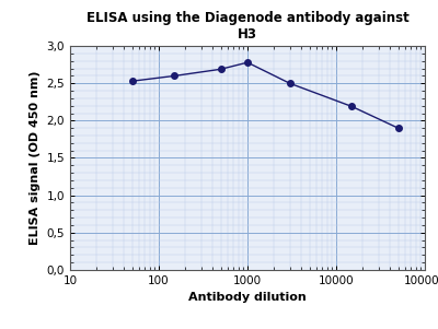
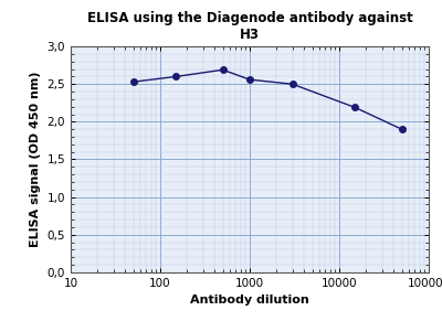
1000: 2,78 -> 2,56
